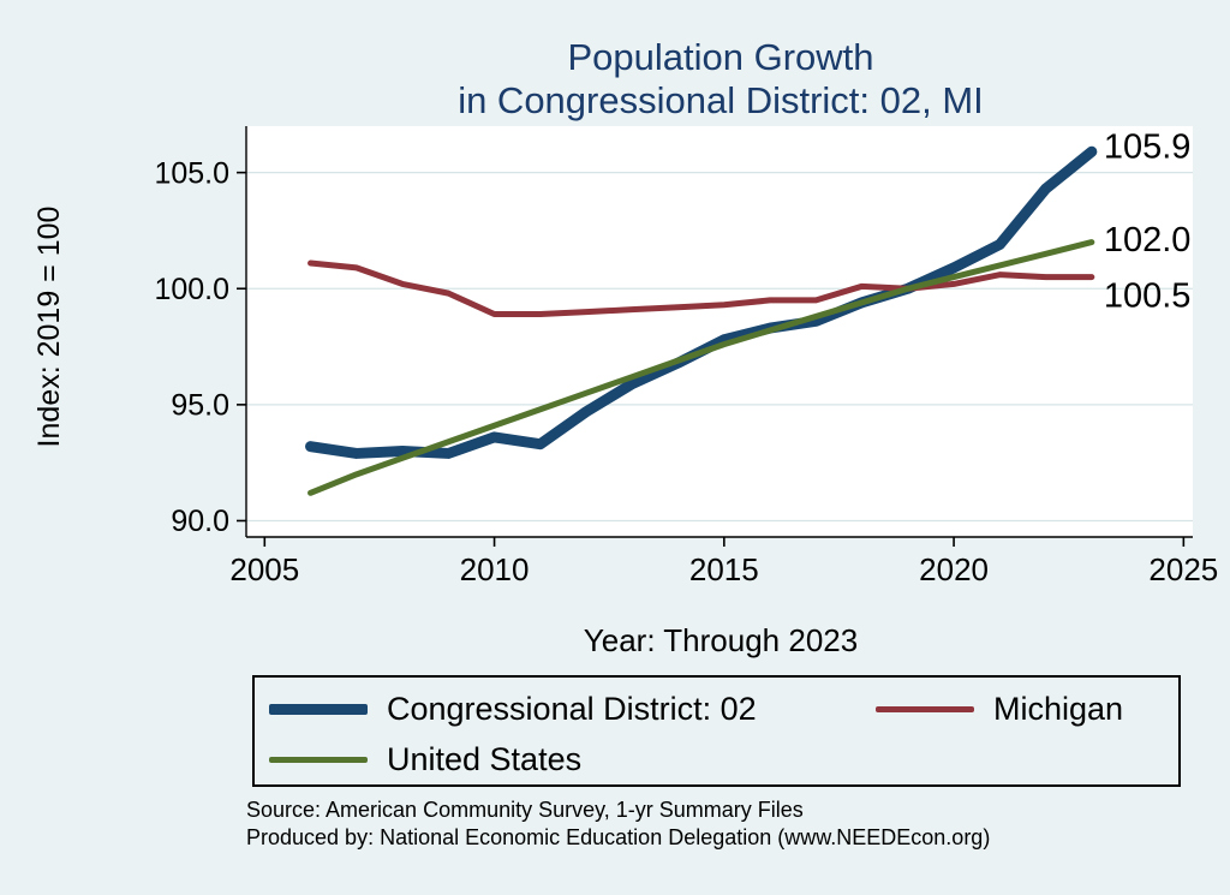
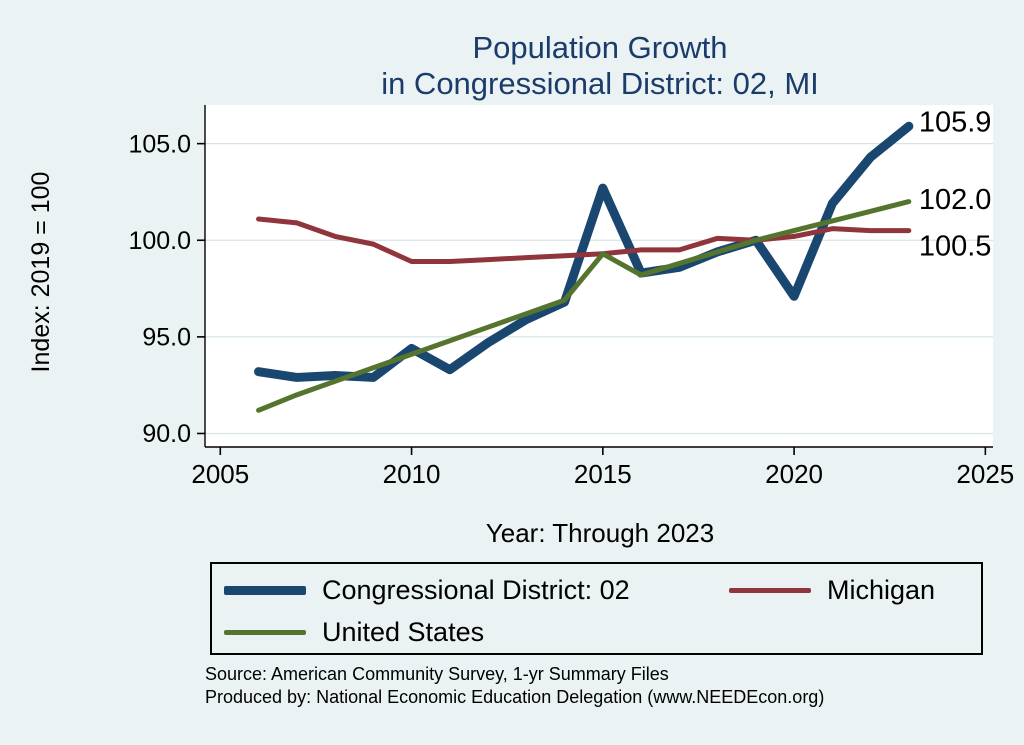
Congressional District: 02/2010: 93.6 -> 94.4
Congressional District: 02/2015: 97.8 -> 102.7
United States/2015: 97.6 -> 99.3
Congressional District: 02/2020: 100.9 -> 97.1
